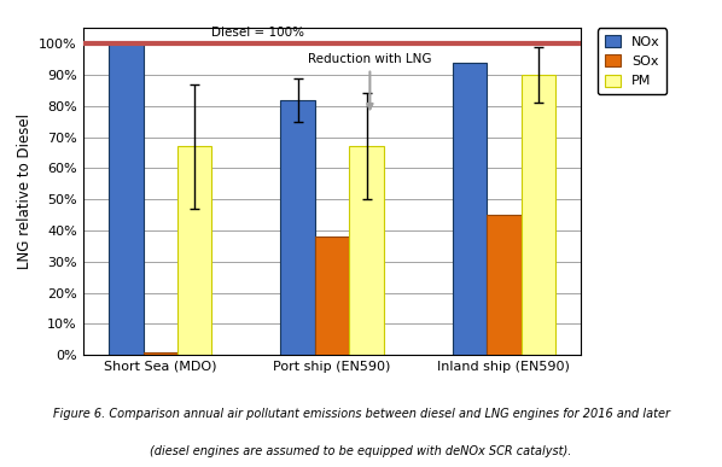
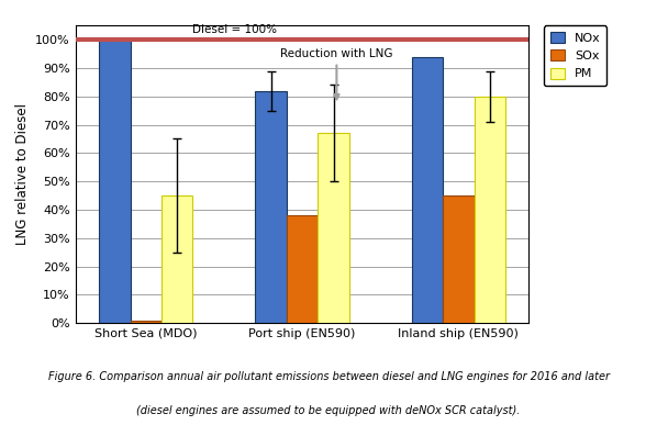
PM/Short Sea (MDO): 67% -> 45%
PM/Inland ship (EN590): 90% -> 80%
